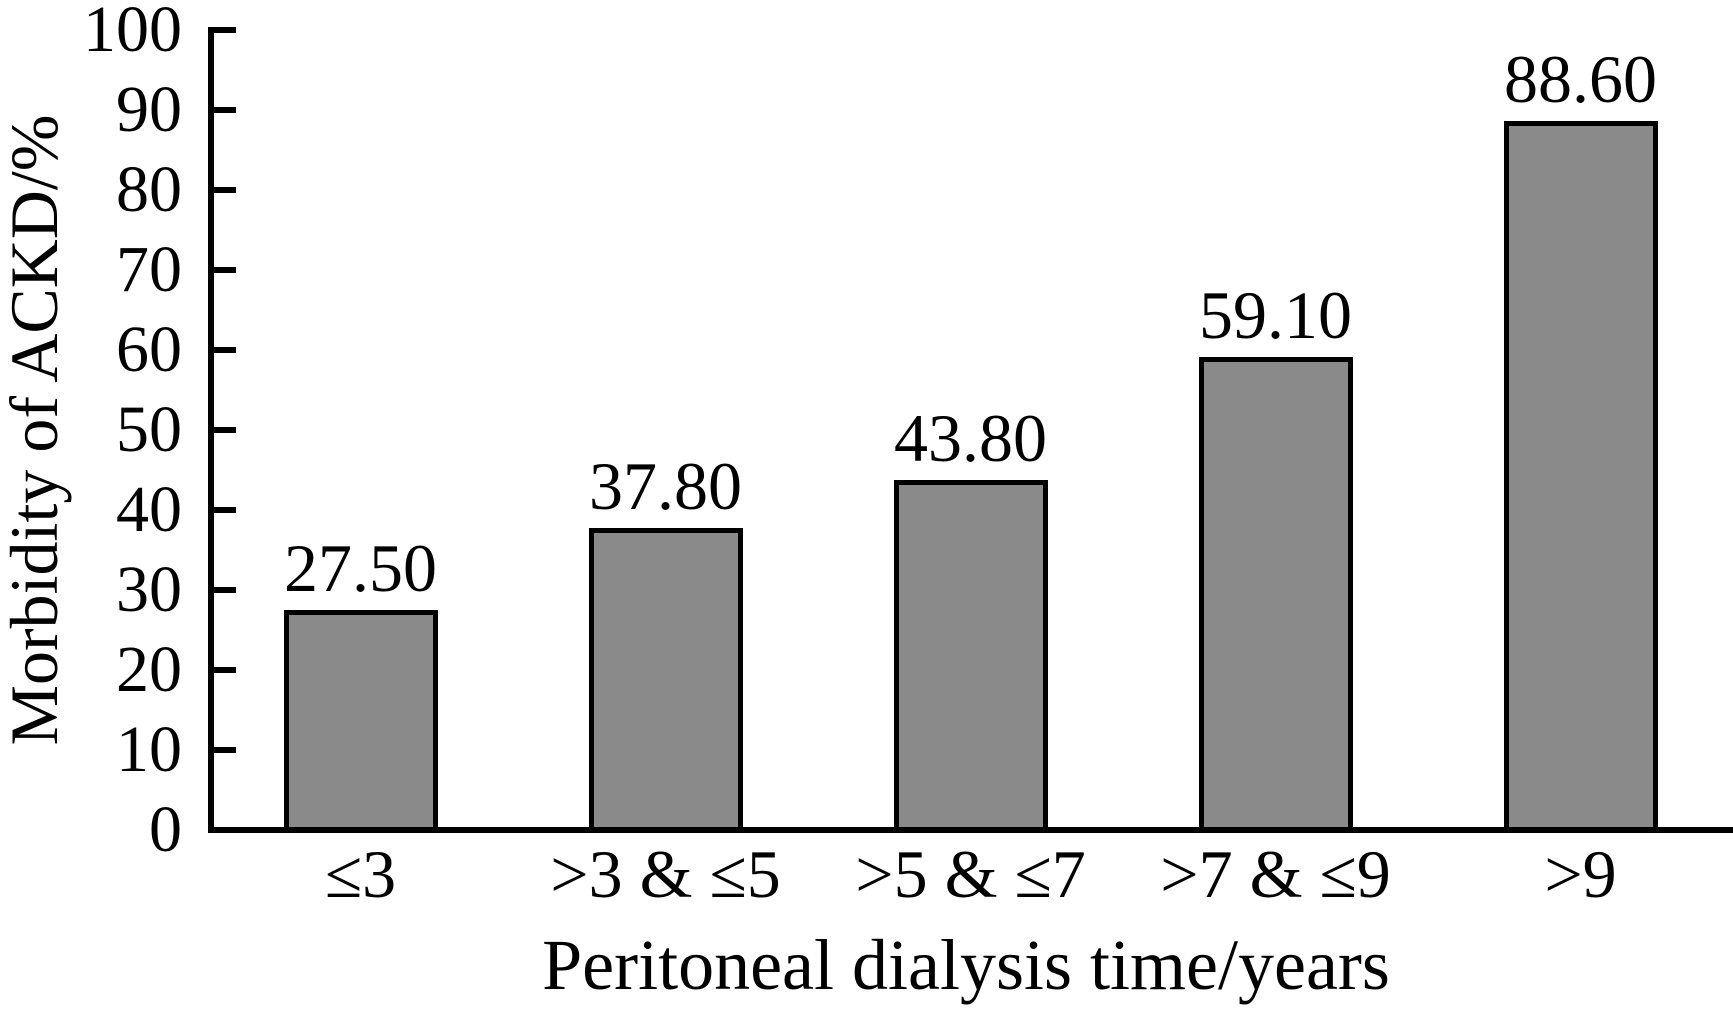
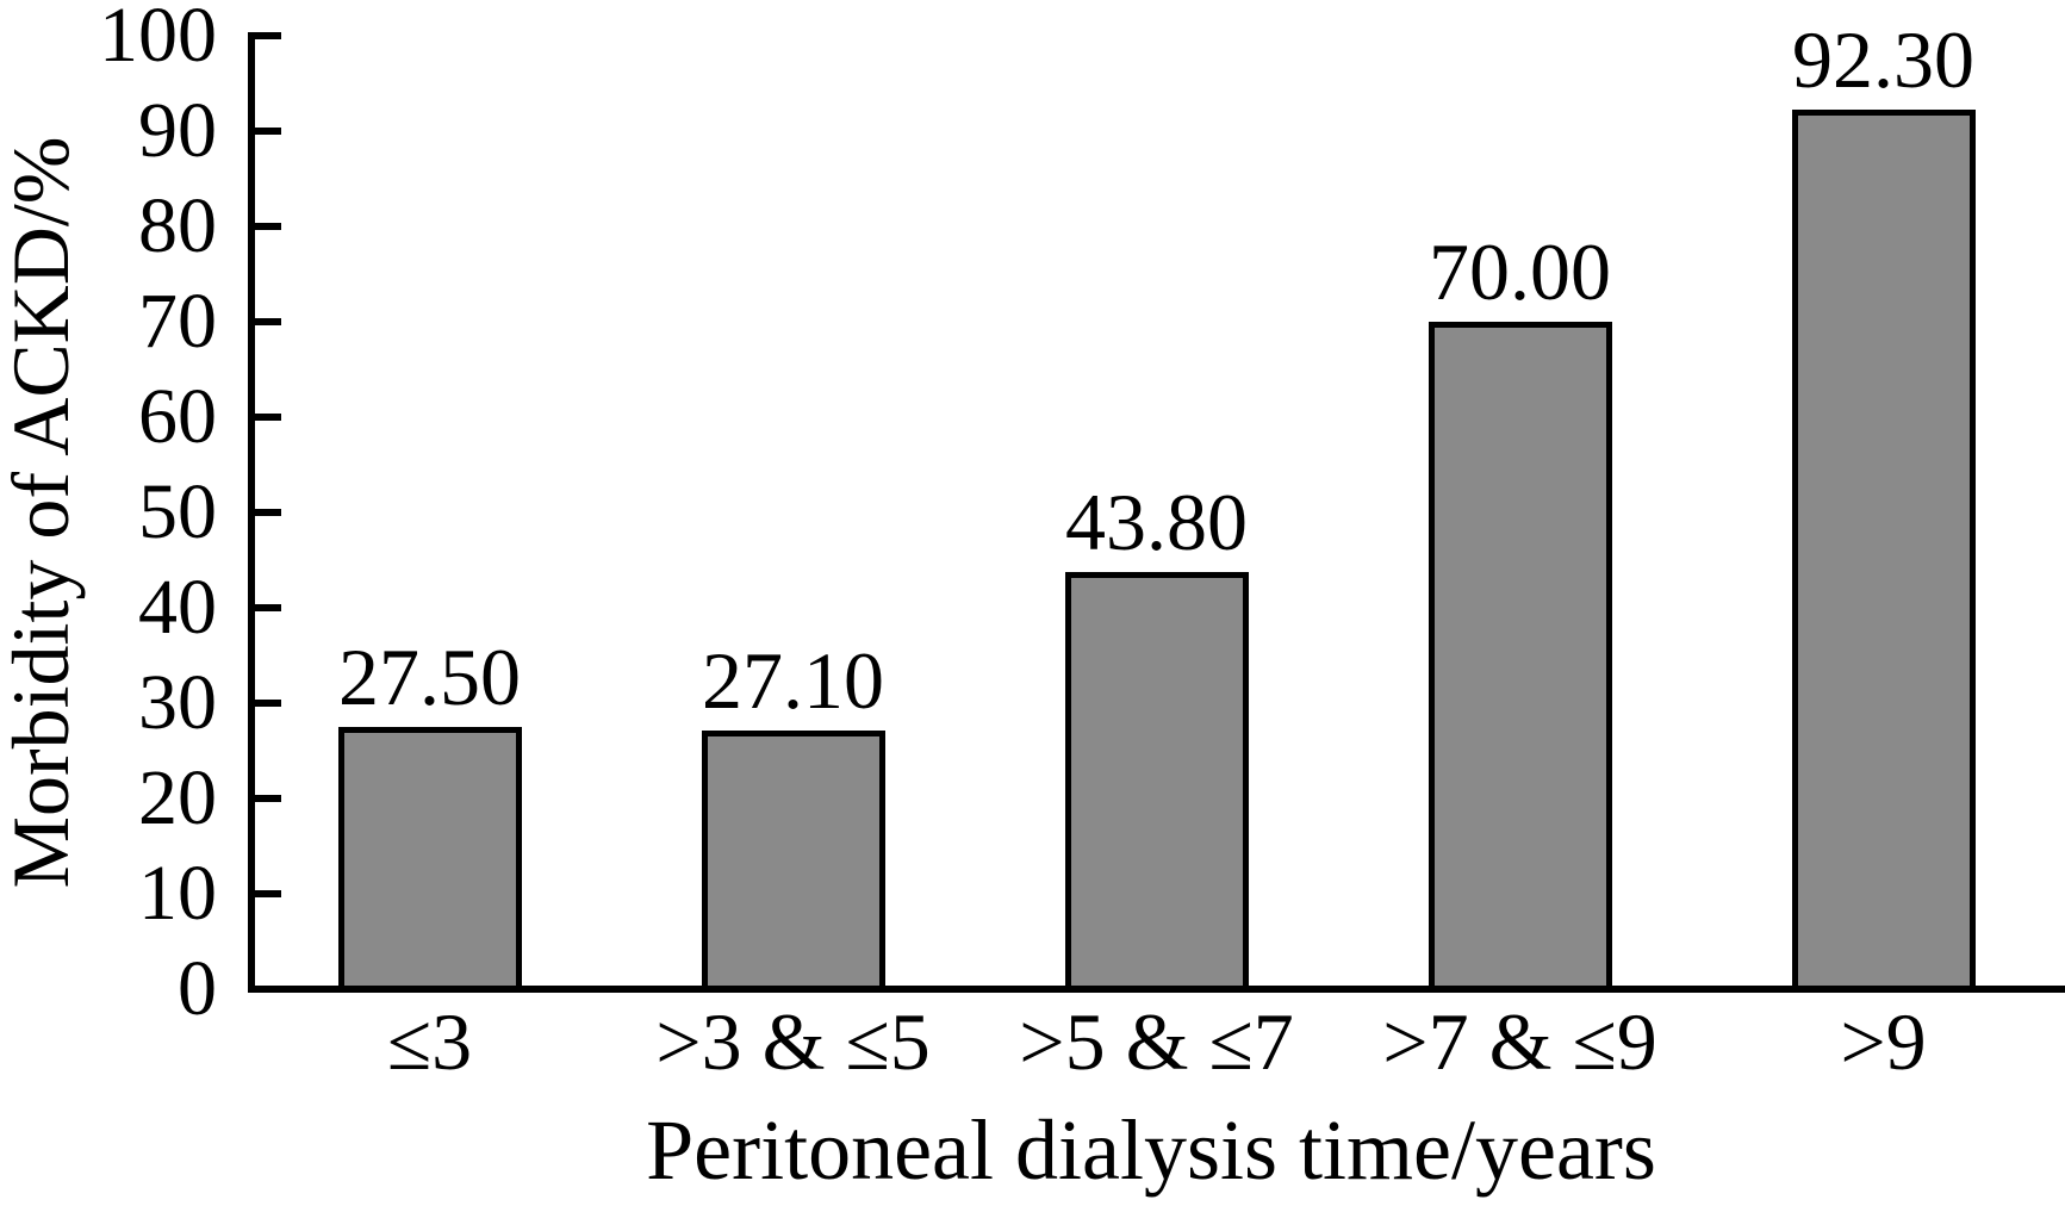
>3 & ≤5: 37.80 -> 27.10
>7 & ≤9: 59.10 -> 70.00
>9: 88.60 -> 92.30
